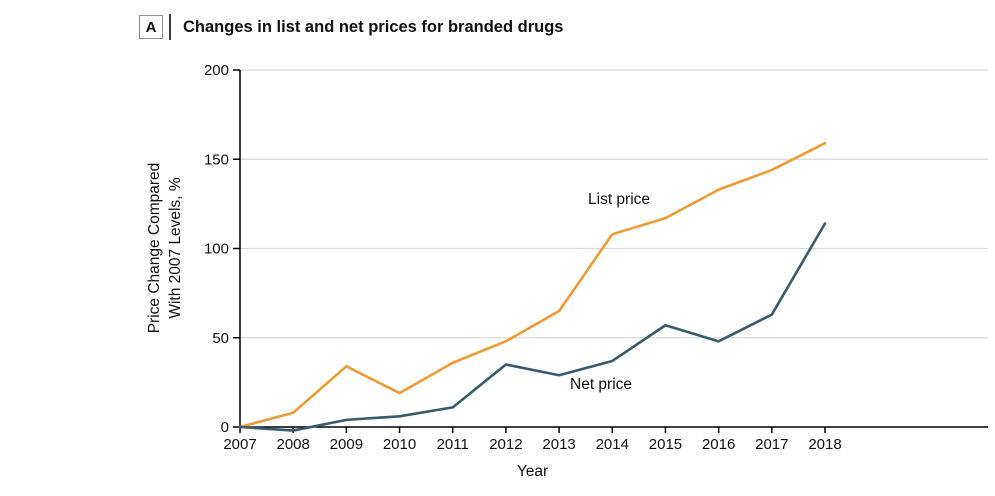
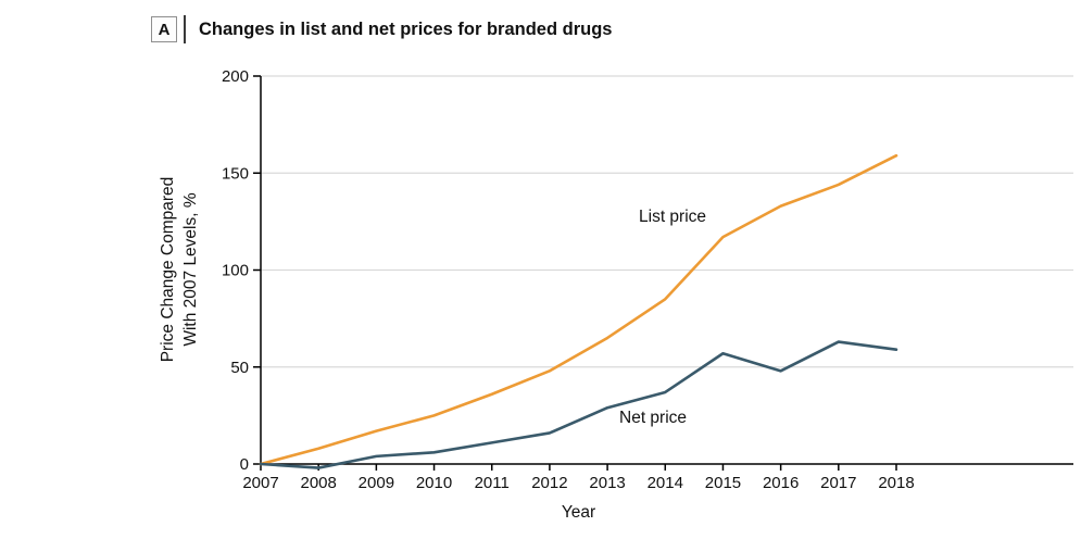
List price/2009: 34 -> 17
List price/2010: 19 -> 25
Net price/2012: 35 -> 16
List price/2014: 108 -> 85
Net price/2018: 114 -> 59
